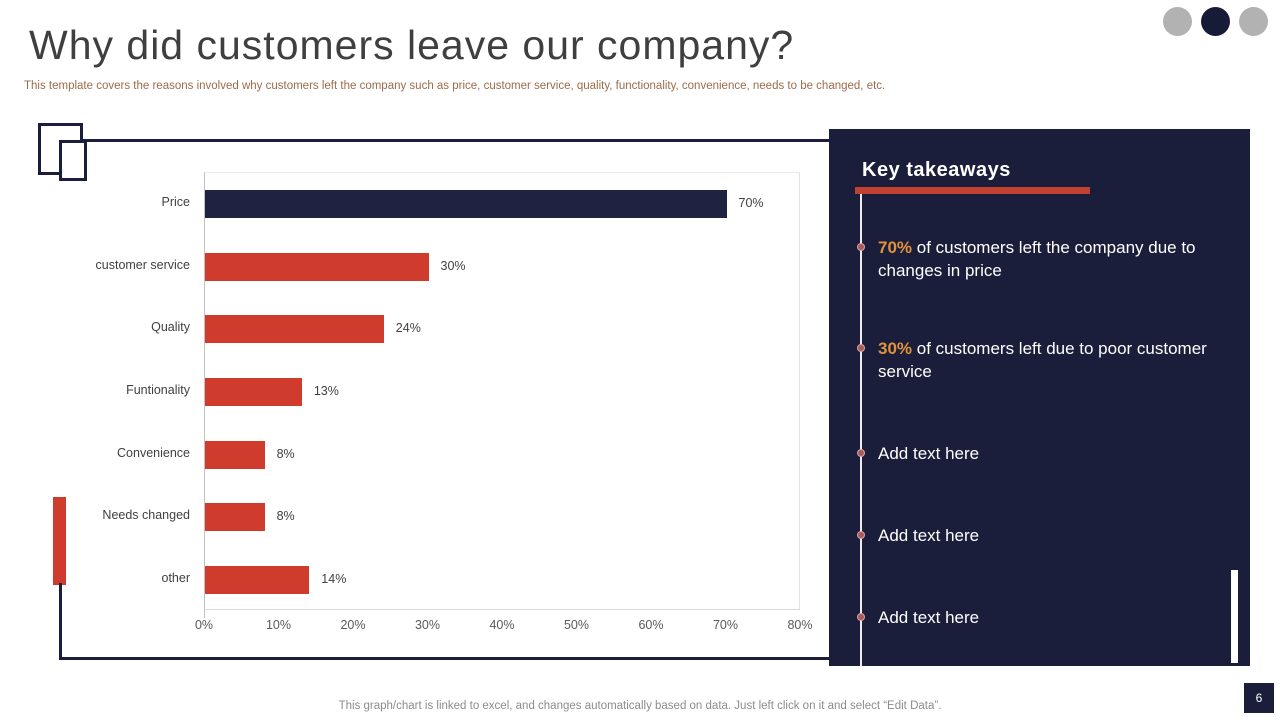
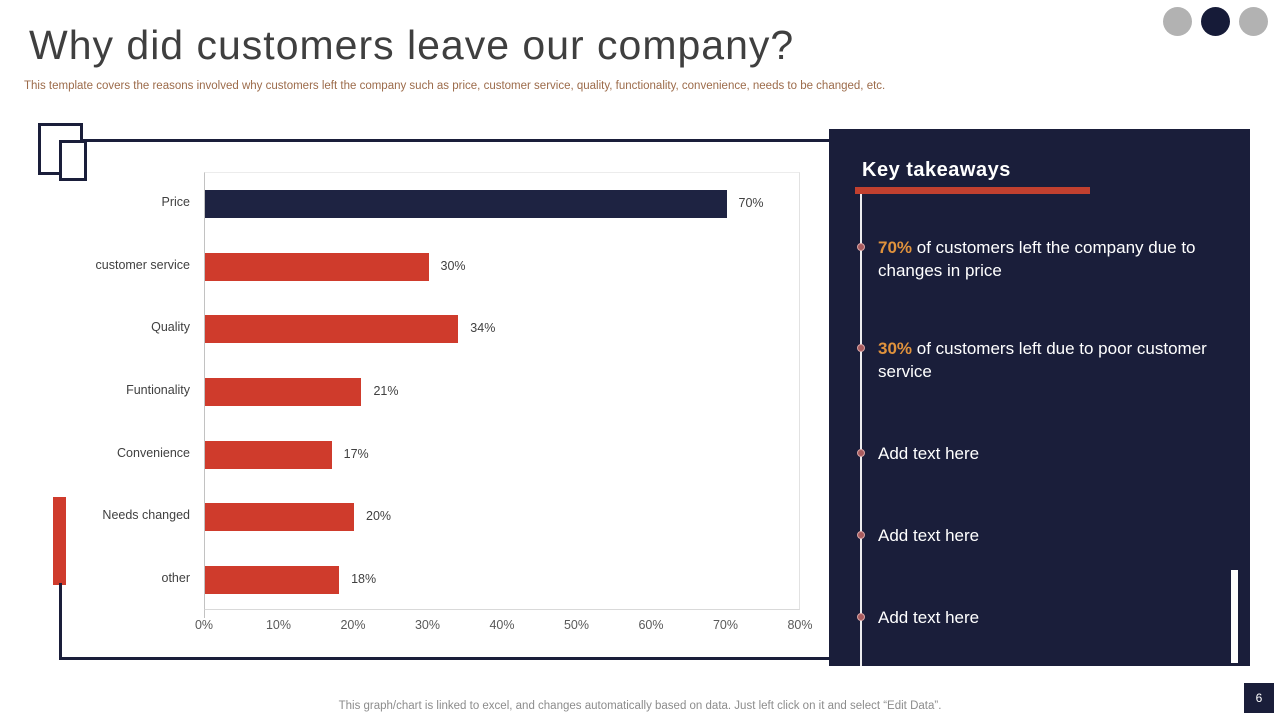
Quality: 24% -> 34%
Funtionality: 13% -> 21%
Convenience: 8% -> 17%
Needs changed: 8% -> 20%
other: 14% -> 18%
